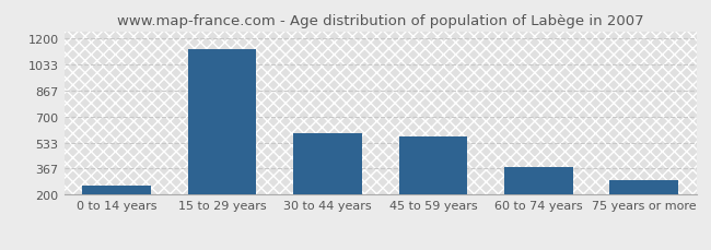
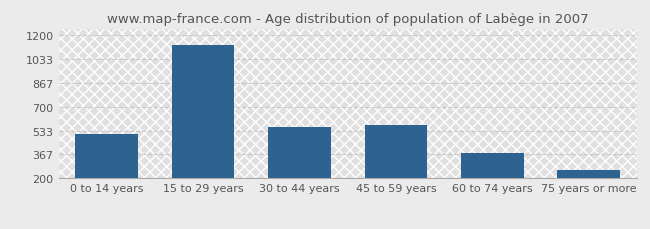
0 to 14 years: 260 -> 510
30 to 44 years: 590 -> 560
75 years or more: 290 -> 260
